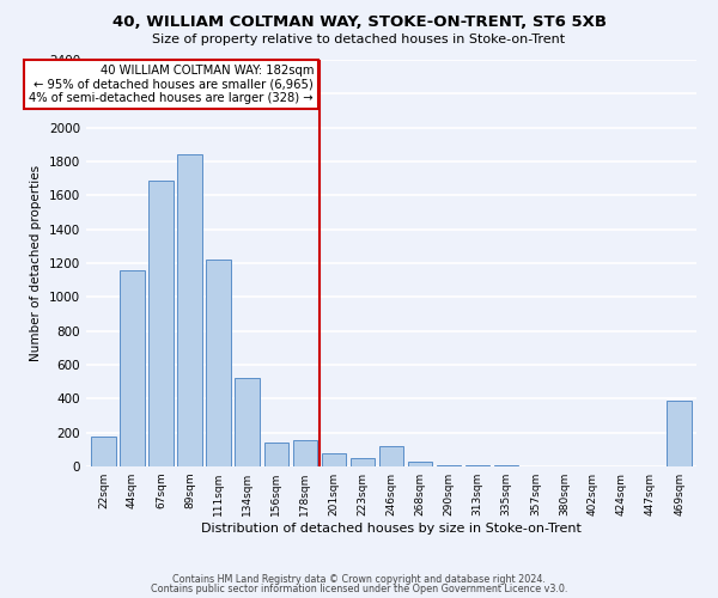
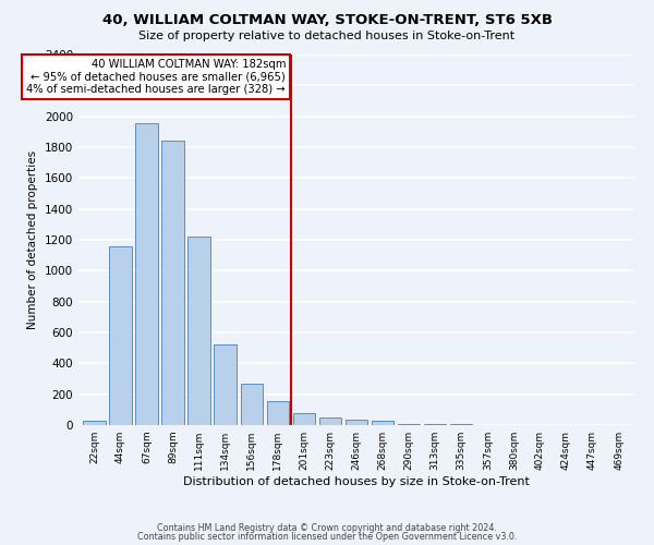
22sqm: 180 -> 20
67sqm: 1690 -> 1960
156sqm: 140 -> 270
246sqm: 120 -> 40
469sqm: 390 -> 0
